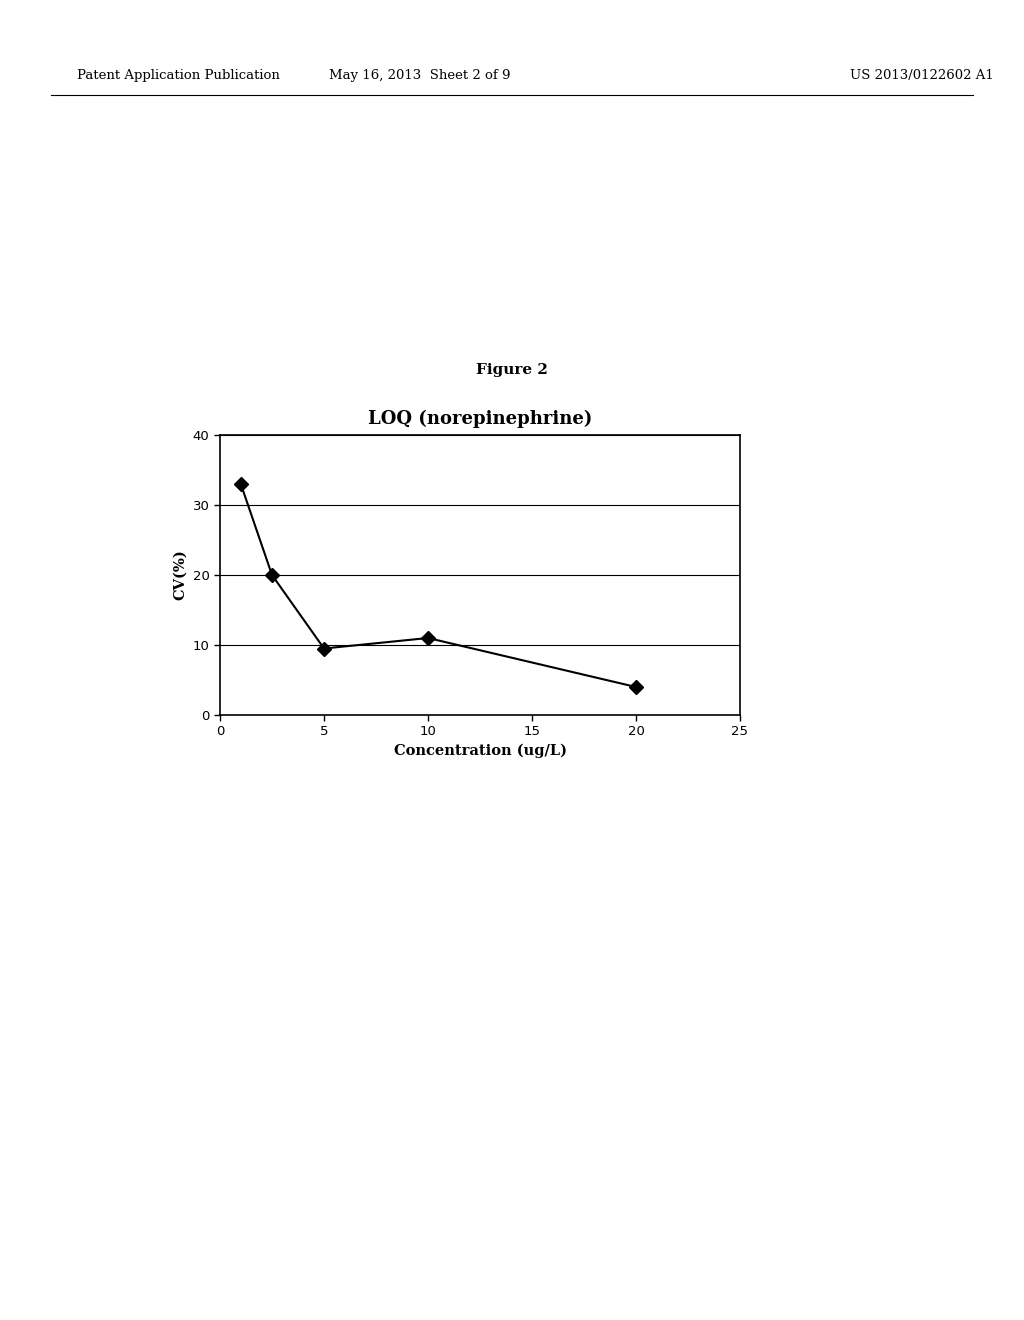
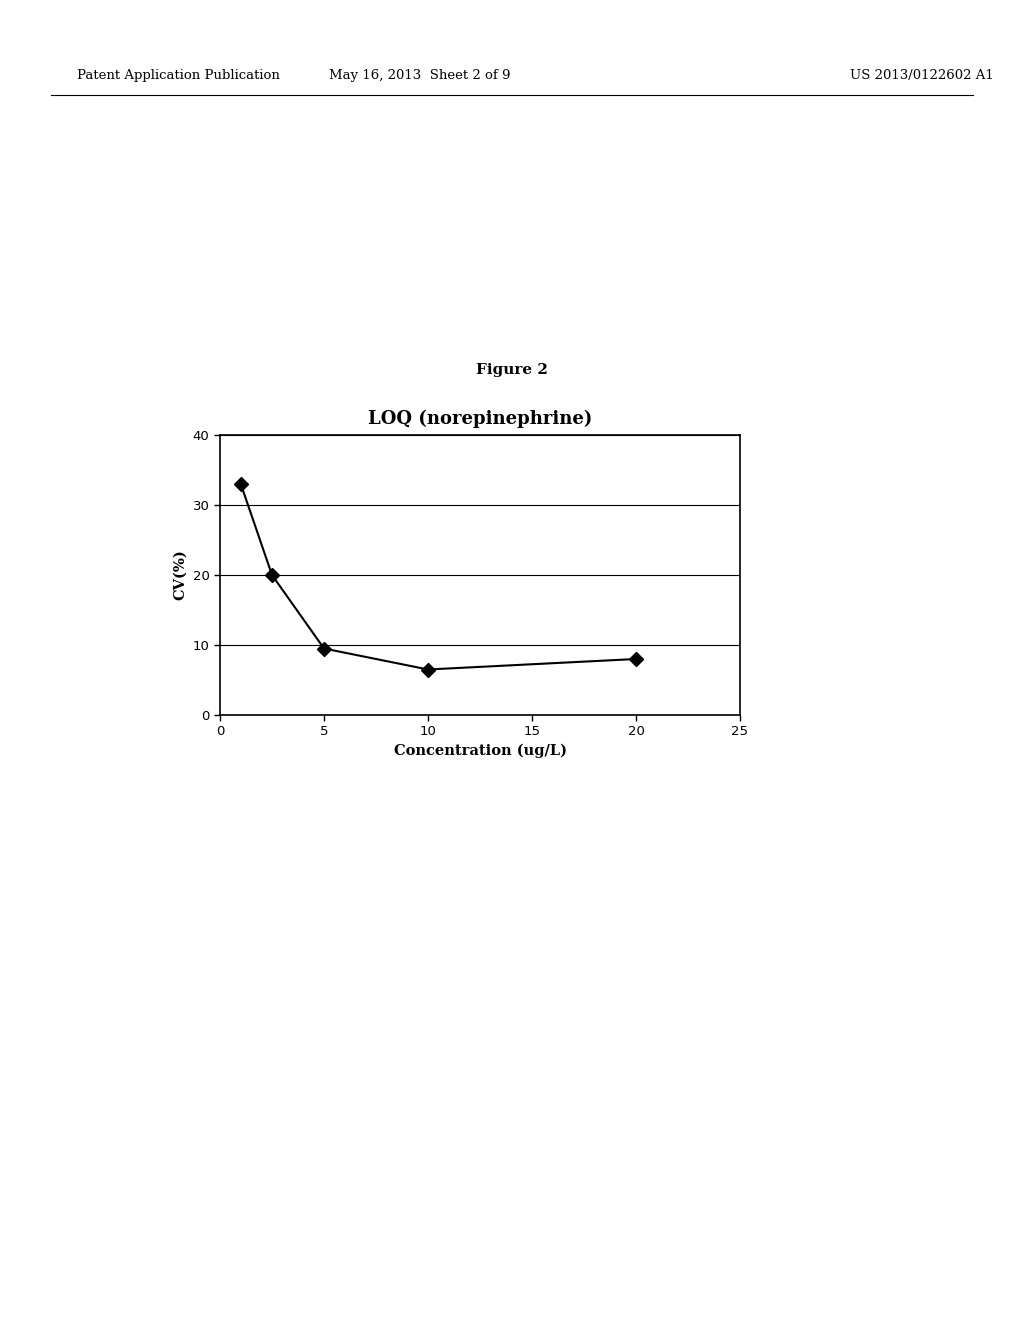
10: 11.0 -> 6.5
20: 4.0 -> 8.0
